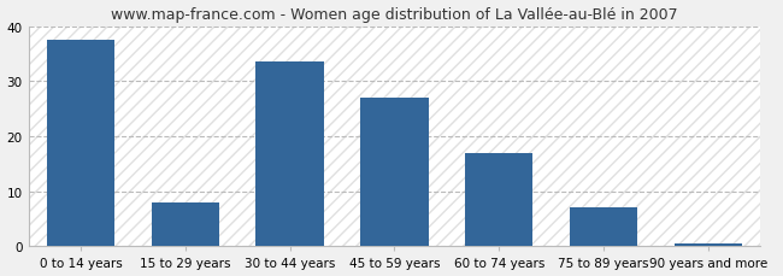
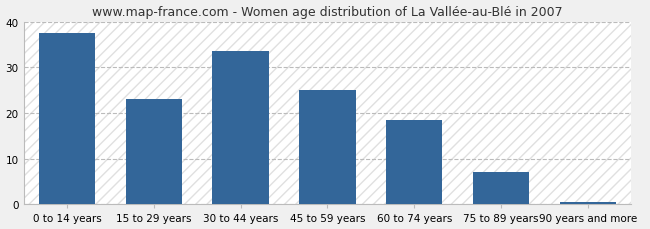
15 to 29 years: 8.0 -> 23.0
45 to 59 years: 27.0 -> 25.0
60 to 74 years: 17.0 -> 18.5
